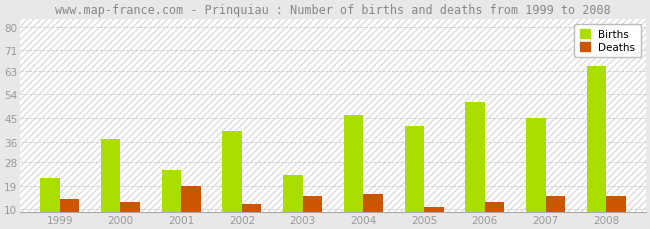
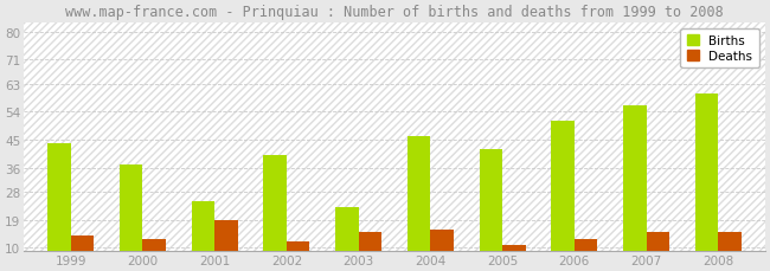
Births/1999: 22 -> 44
Births/2007: 45 -> 56
Births/2008: 65 -> 60
